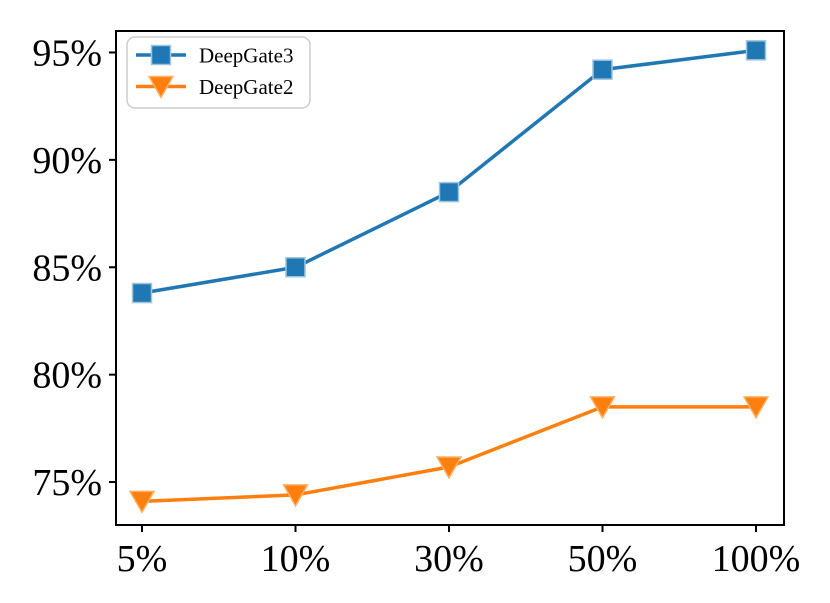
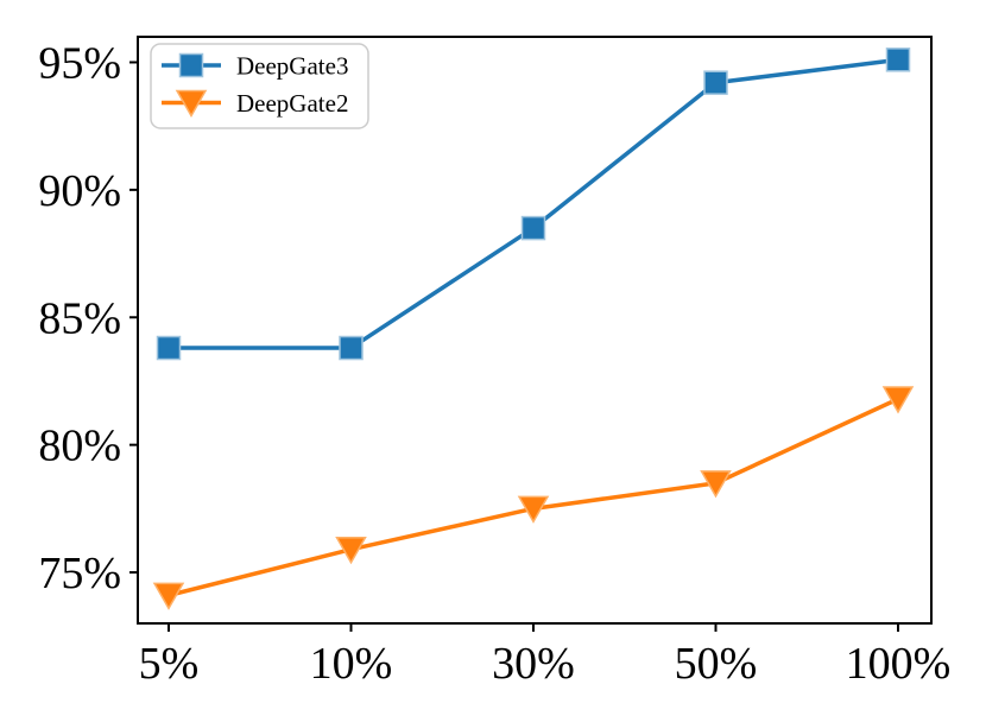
DeepGate3/10%: 85.0% -> 83.8%
DeepGate2/10%: 74.4% -> 75.9%
DeepGate2/30%: 75.7% -> 77.5%
DeepGate2/100%: 78.5% -> 81.8%
